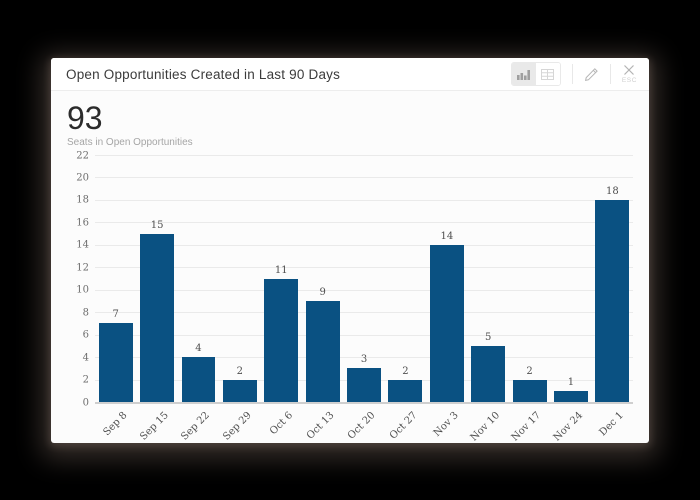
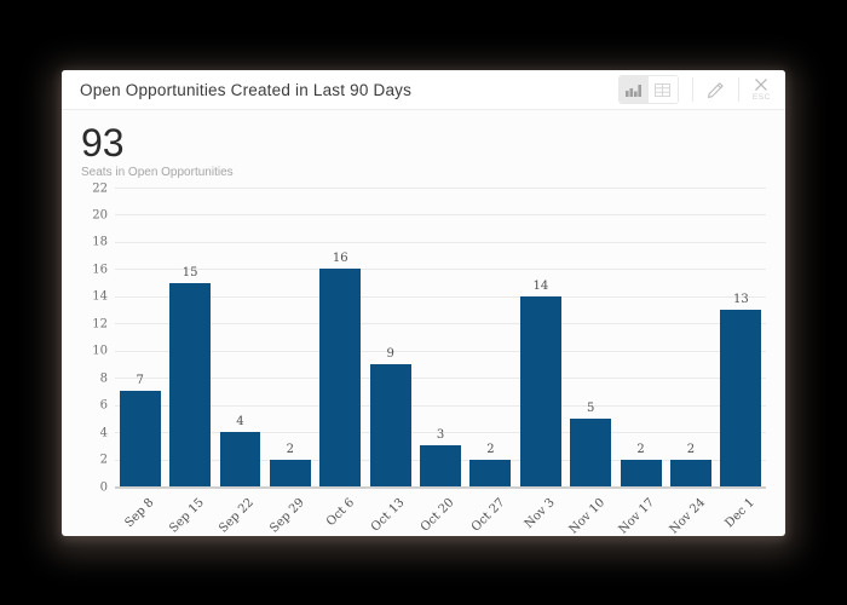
Oct 6: 11 -> 16
Nov 24: 1 -> 2
Dec 1: 18 -> 13
